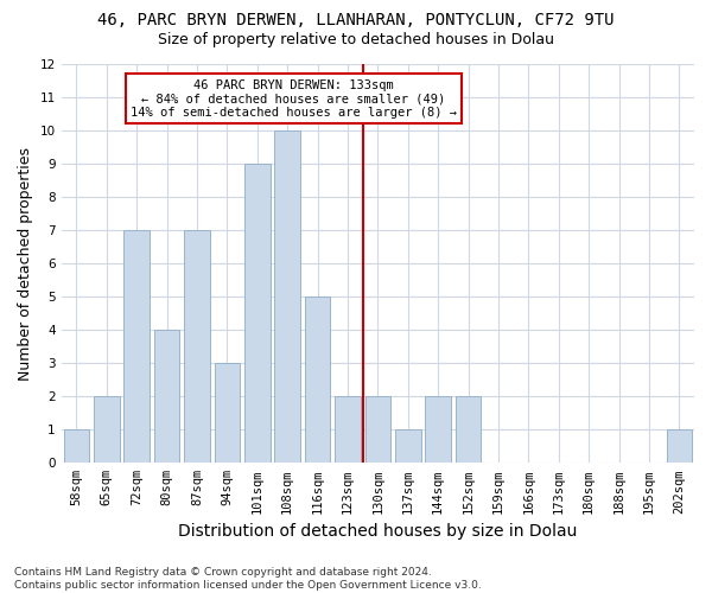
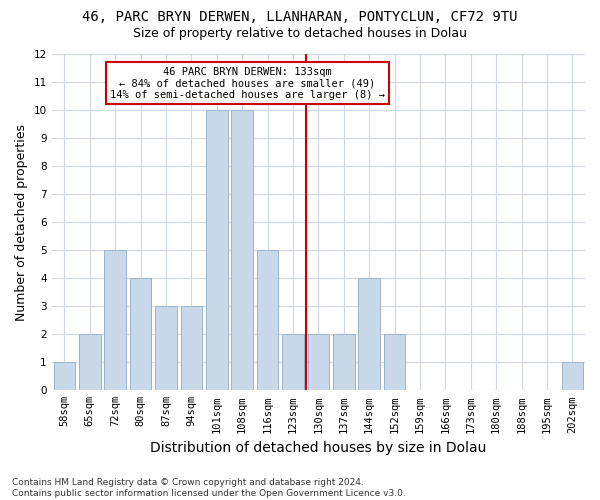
72sqm: 7 -> 5
87sqm: 7 -> 3
101sqm: 9 -> 10
137sqm: 1 -> 2
144sqm: 2 -> 4
